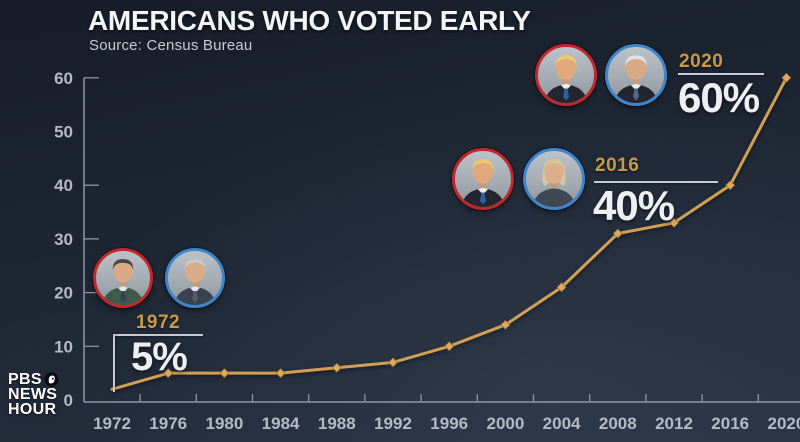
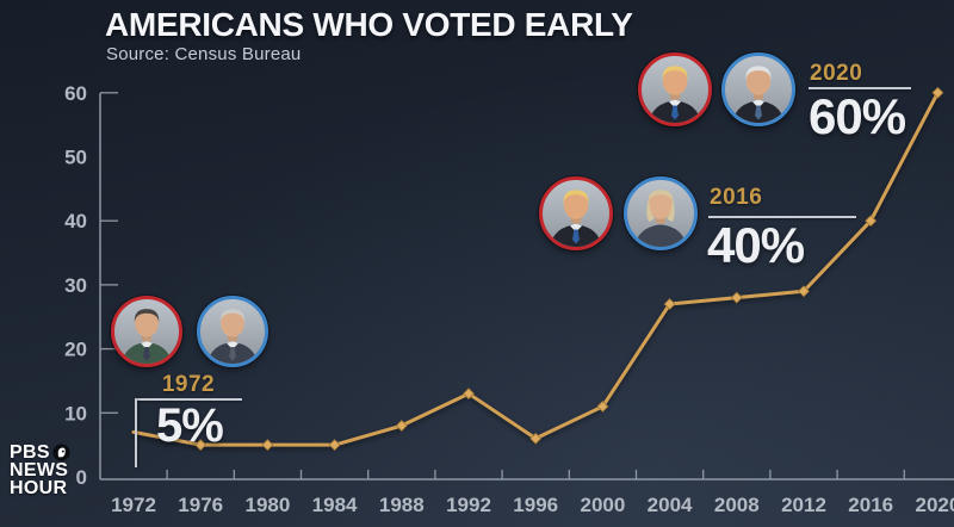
1972: 2 -> 7
1988: 6 -> 8
1992: 7 -> 13
1996: 10 -> 6
2000: 14 -> 11
2004: 21 -> 27
2008: 31 -> 28
2012: 33 -> 29
